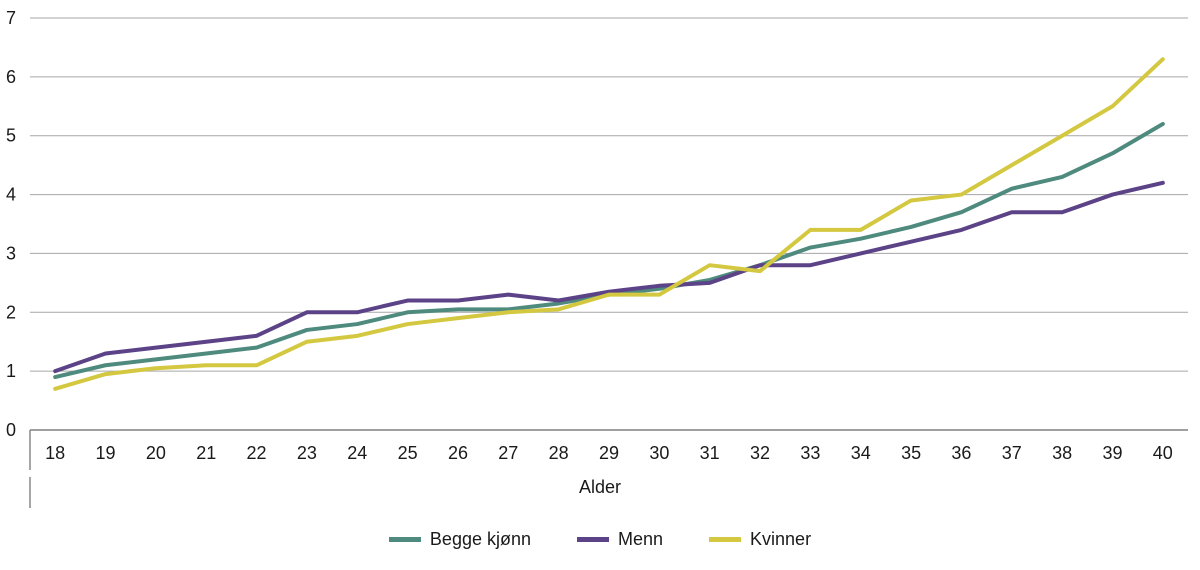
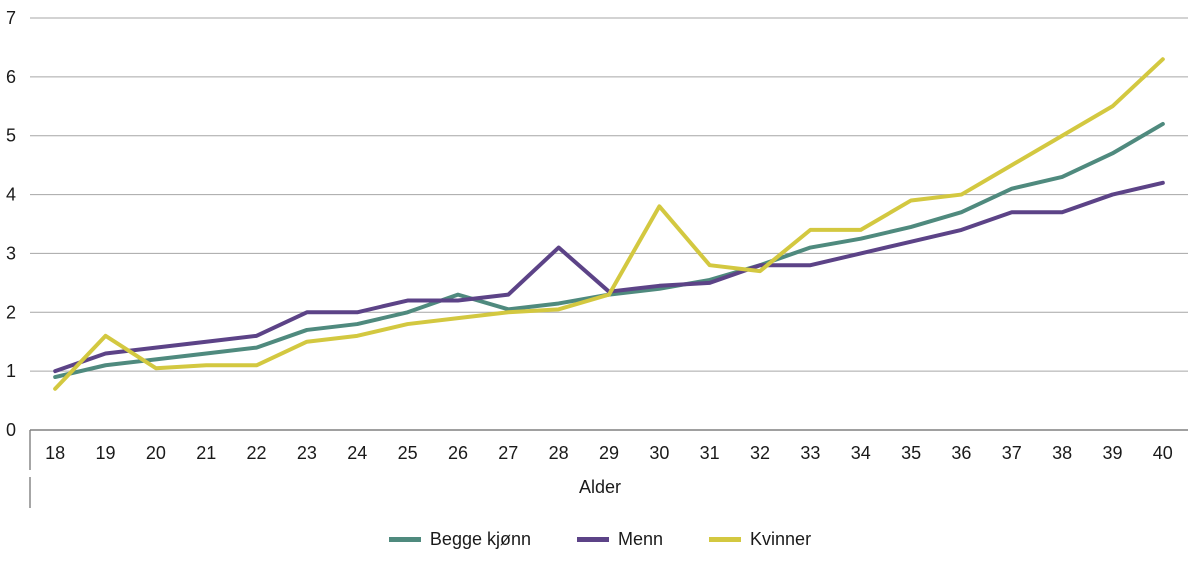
Kvinner/19: 0.9 -> 1.6
Begge kjønn/26: 2.0 -> 2.3
Menn/28: 2.2 -> 3.1
Kvinner/30: 2.3 -> 3.8
